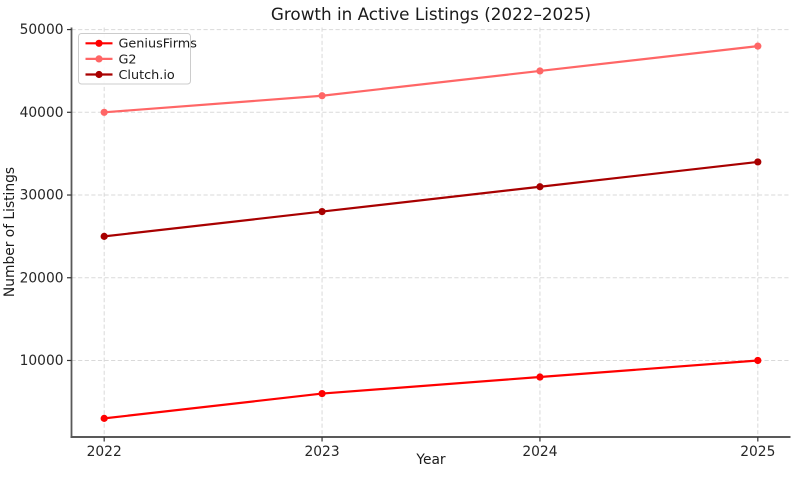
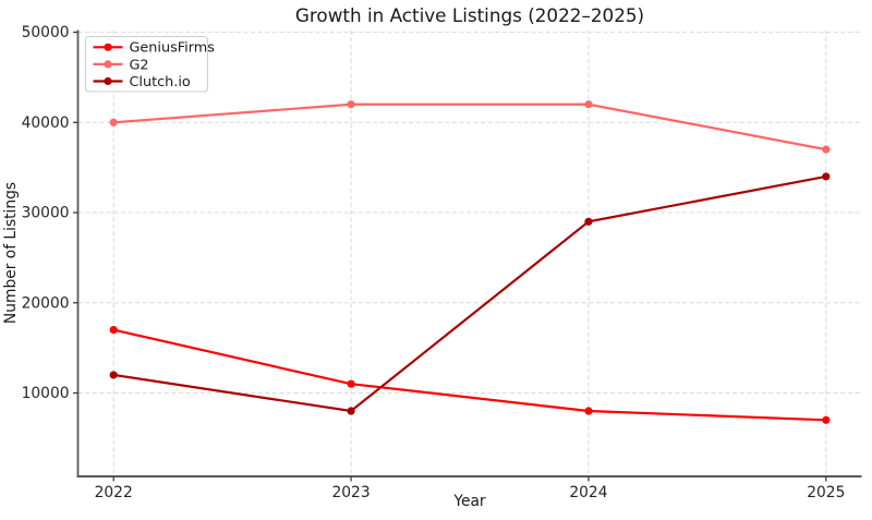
GeniusFirms/2022: 3000 -> 17000
Clutch.io/2022: 25000 -> 12000
GeniusFirms/2023: 6000 -> 11000
Clutch.io/2023: 28000 -> 8000
G2/2024: 45000 -> 42000
Clutch.io/2024: 31000 -> 29000
GeniusFirms/2025: 10000 -> 7000
G2/2025: 48000 -> 37000
